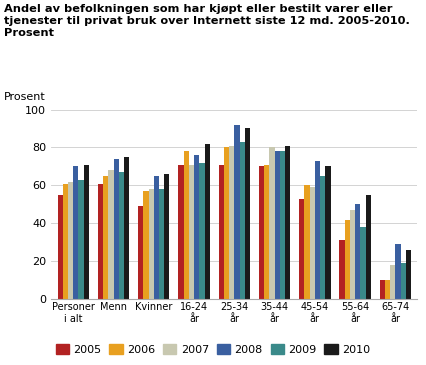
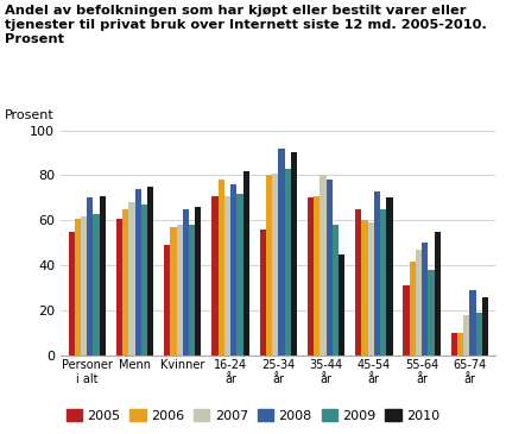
2005/25-34 år: 71 -> 56
2009/35-44 år: 78 -> 58
2010/35-44 år: 81 -> 45
2005/45-54 år: 53 -> 65
